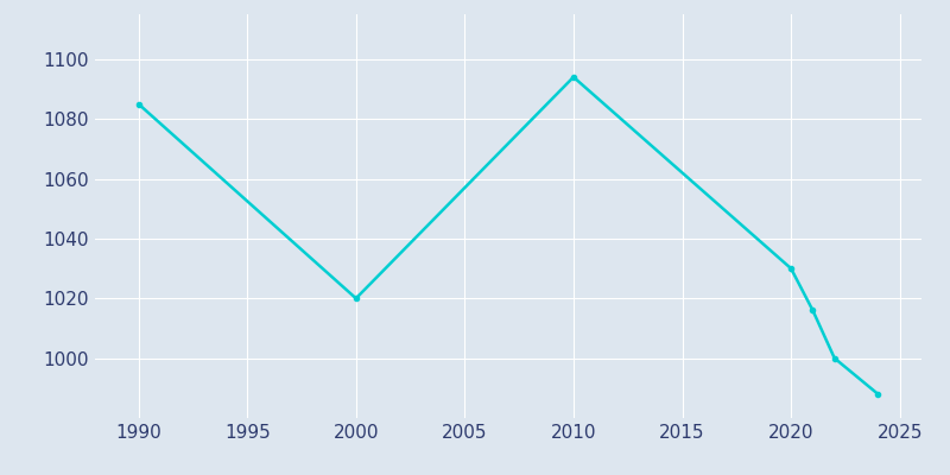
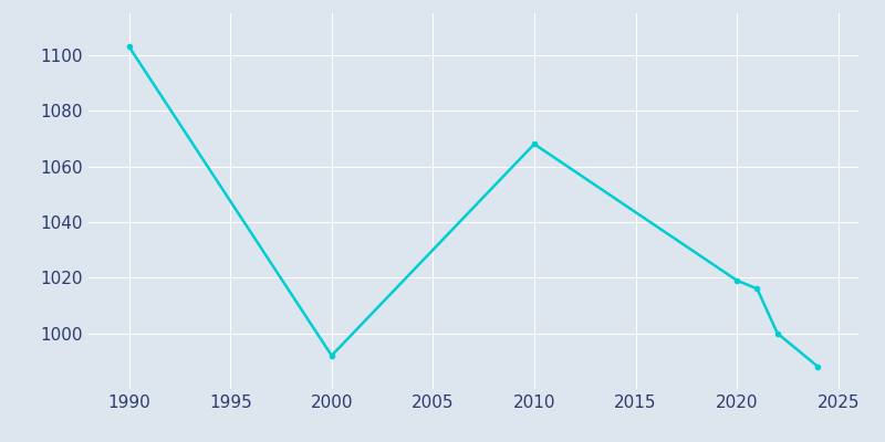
1990: 1085 -> 1103
2000: 1020 -> 992
2010: 1094 -> 1068
2020: 1030 -> 1019
